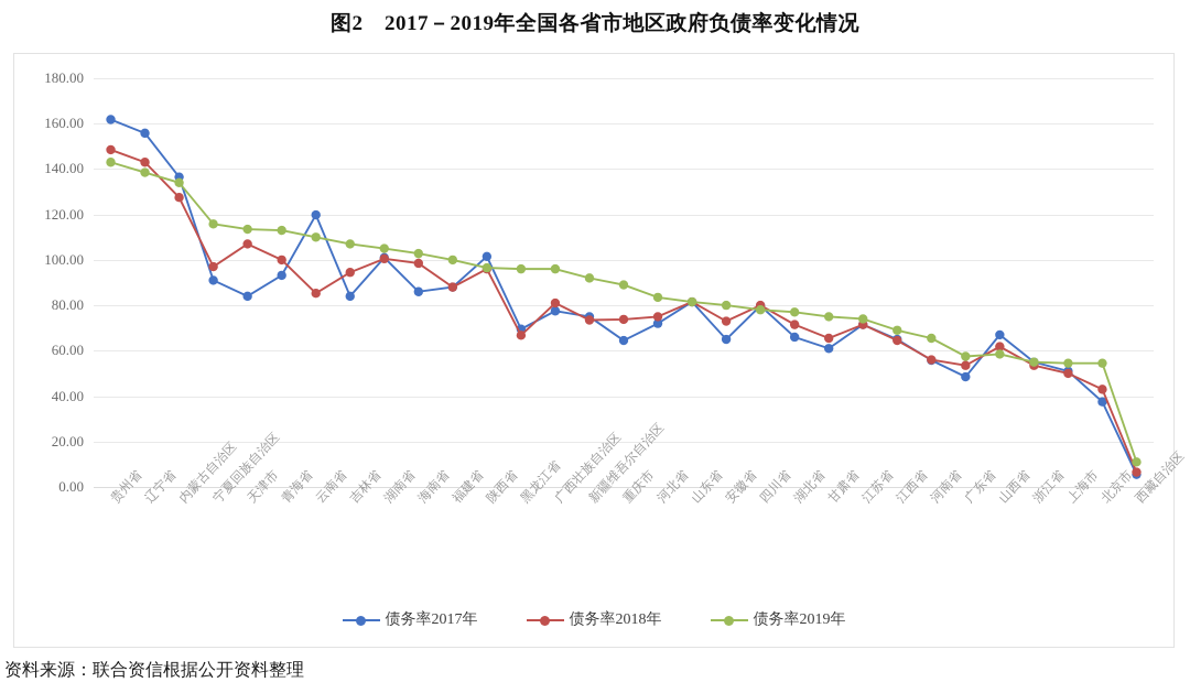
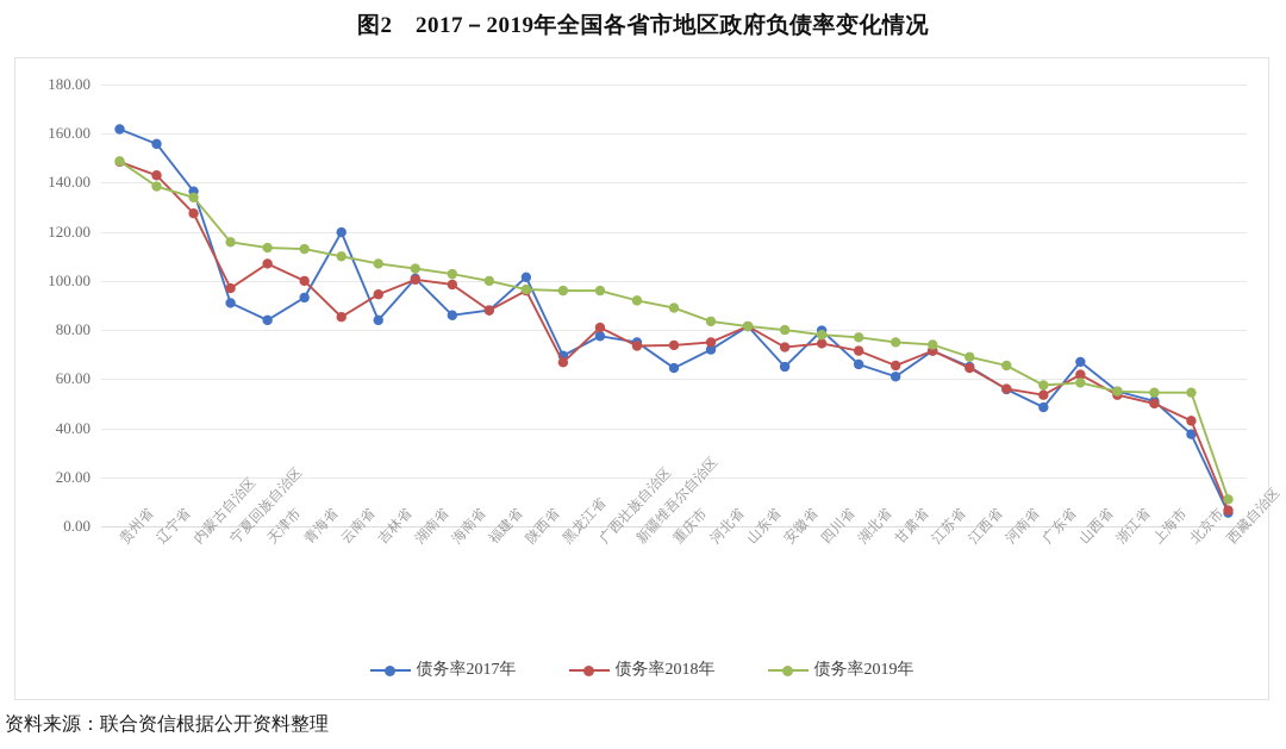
债务率2019年/贵州省: 143 -> 149
债务率2018年/四川省: 80 -> 74
